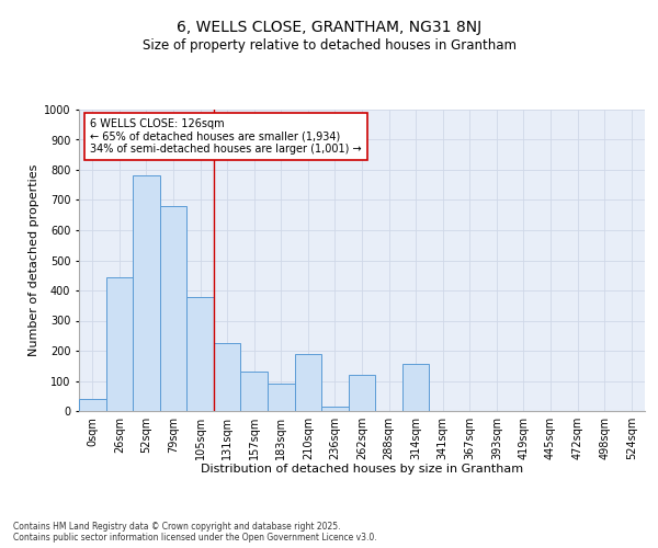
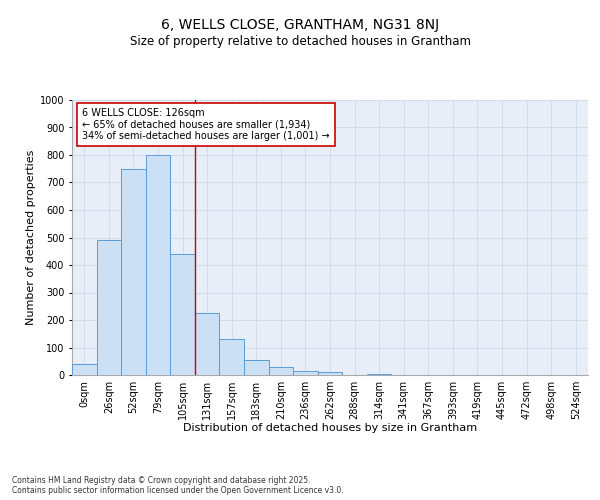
26sqm: 445 -> 490
52sqm: 780 -> 750
79sqm: 680 -> 800
105sqm: 380 -> 440
183sqm: 90 -> 55
210sqm: 190 -> 28
262sqm: 120 -> 10
314sqm: 155 -> 5
